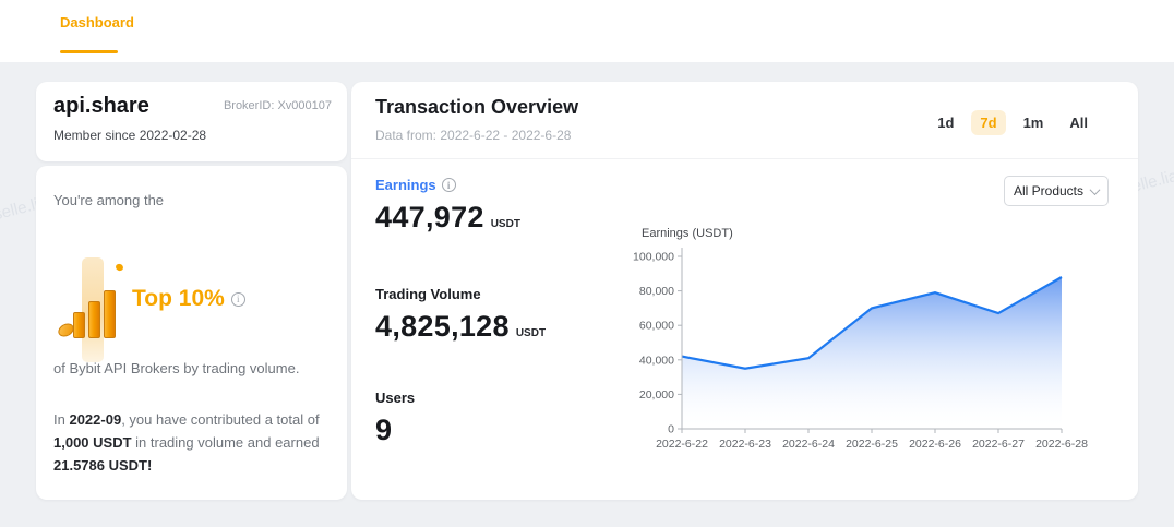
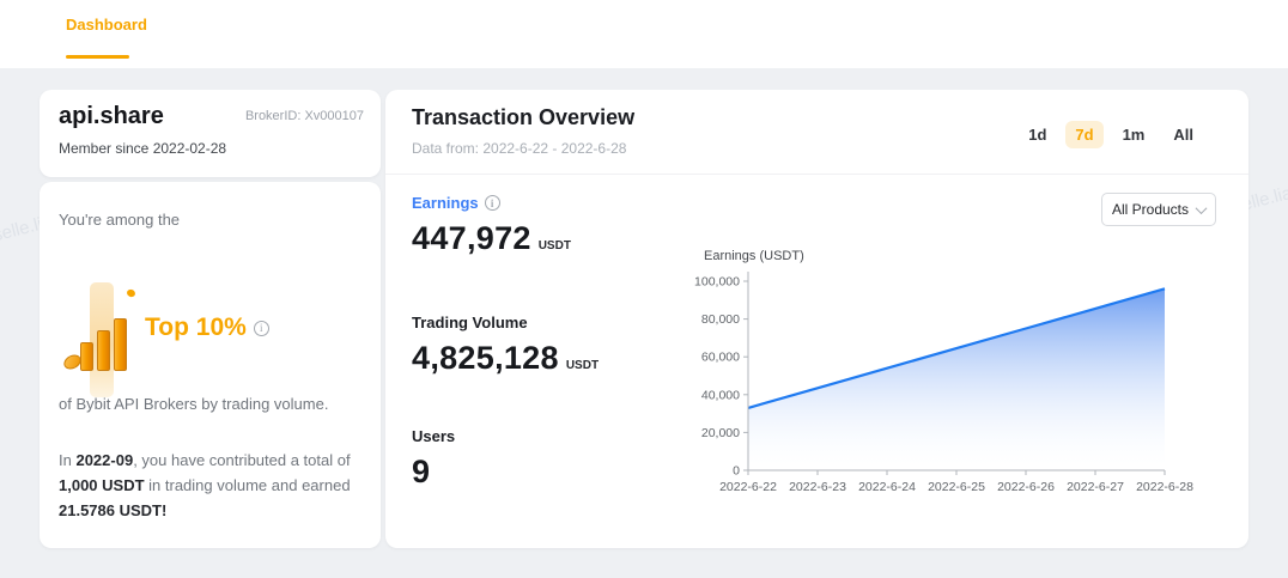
2022-6-22: 42000 -> 33000
2022-6-23: 35000 -> 44000
2022-6-24: 41000 -> 54000
2022-6-25: 70000 -> 64000
2022-6-26: 79000 -> 75000
2022-6-27: 67000 -> 86000
2022-6-28: 88000 -> 96000
